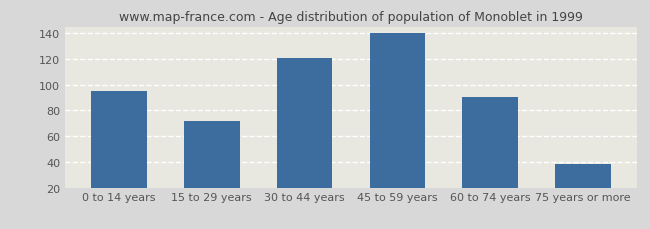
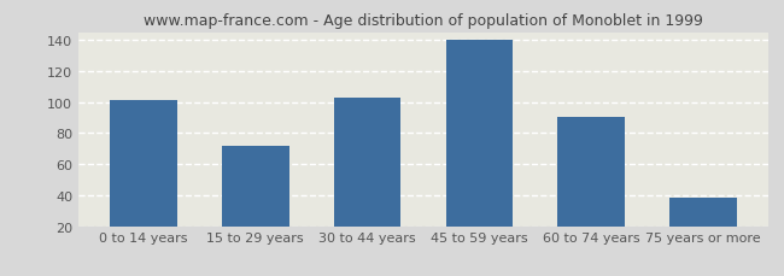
0 to 14 years: 95 -> 101
30 to 44 years: 121 -> 103
